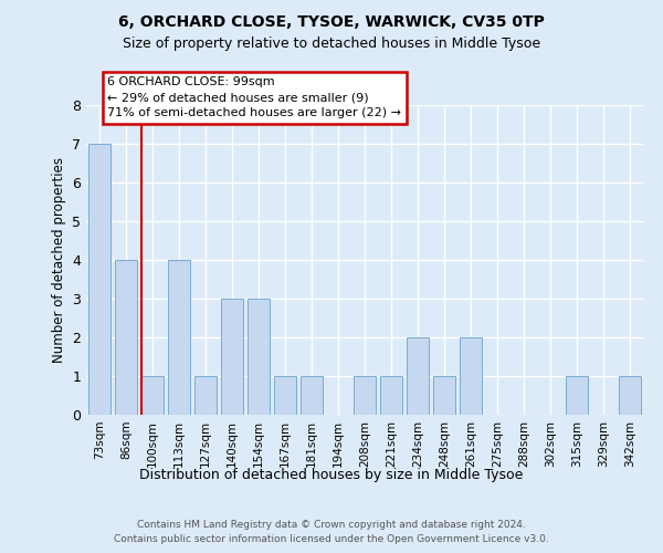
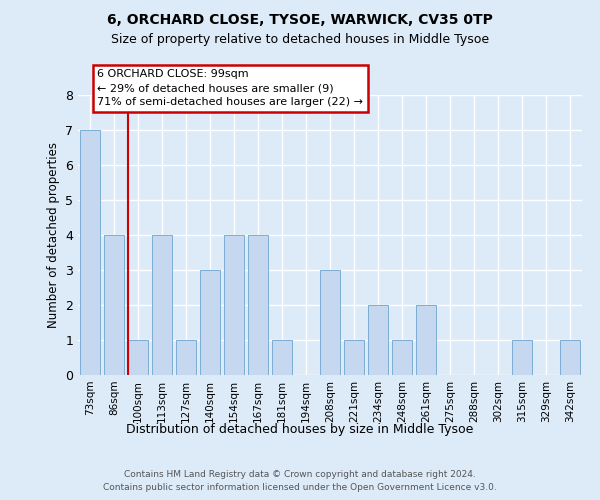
154sqm: 3 -> 4
167sqm: 1 -> 4
208sqm: 1 -> 3
